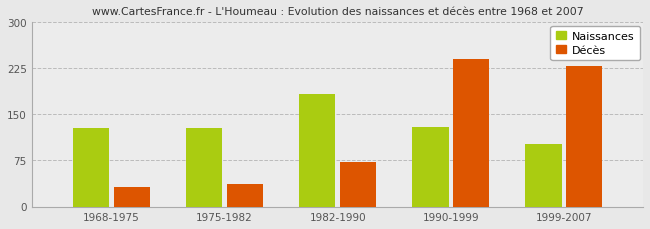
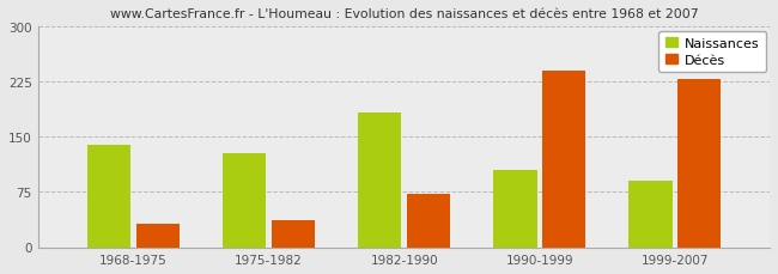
Naissances/1968-1975: 128 -> 140
Naissances/1990-1999: 130 -> 105
Naissances/1999-2007: 102 -> 90
